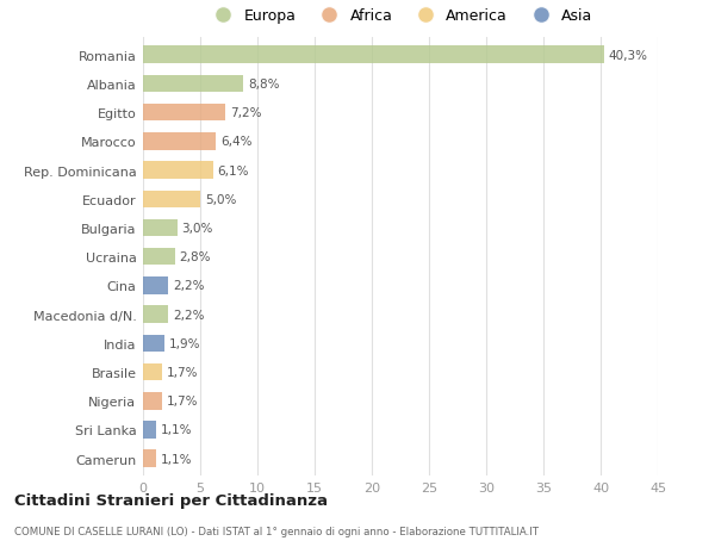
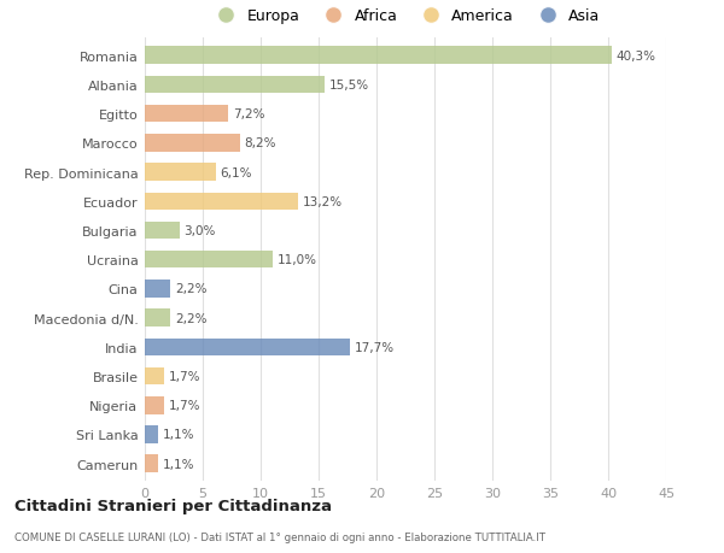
Albania: 8,8% -> 15,5%
Marocco: 6,4% -> 8,2%
Ecuador: 5,0% -> 13,2%
Ucraina: 2,8% -> 11,0%
India: 1,9% -> 17,7%
